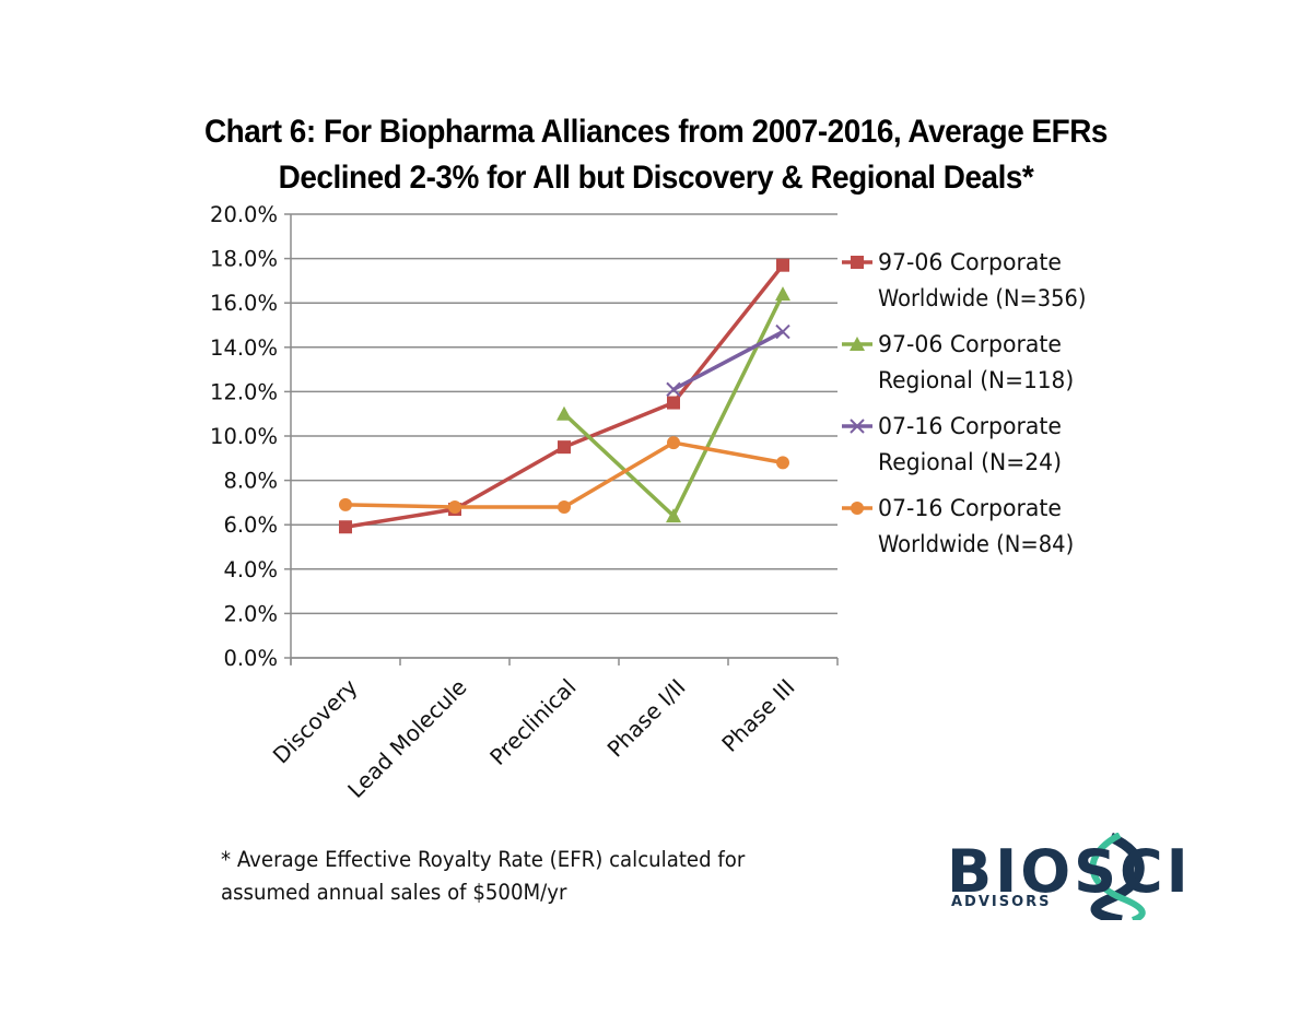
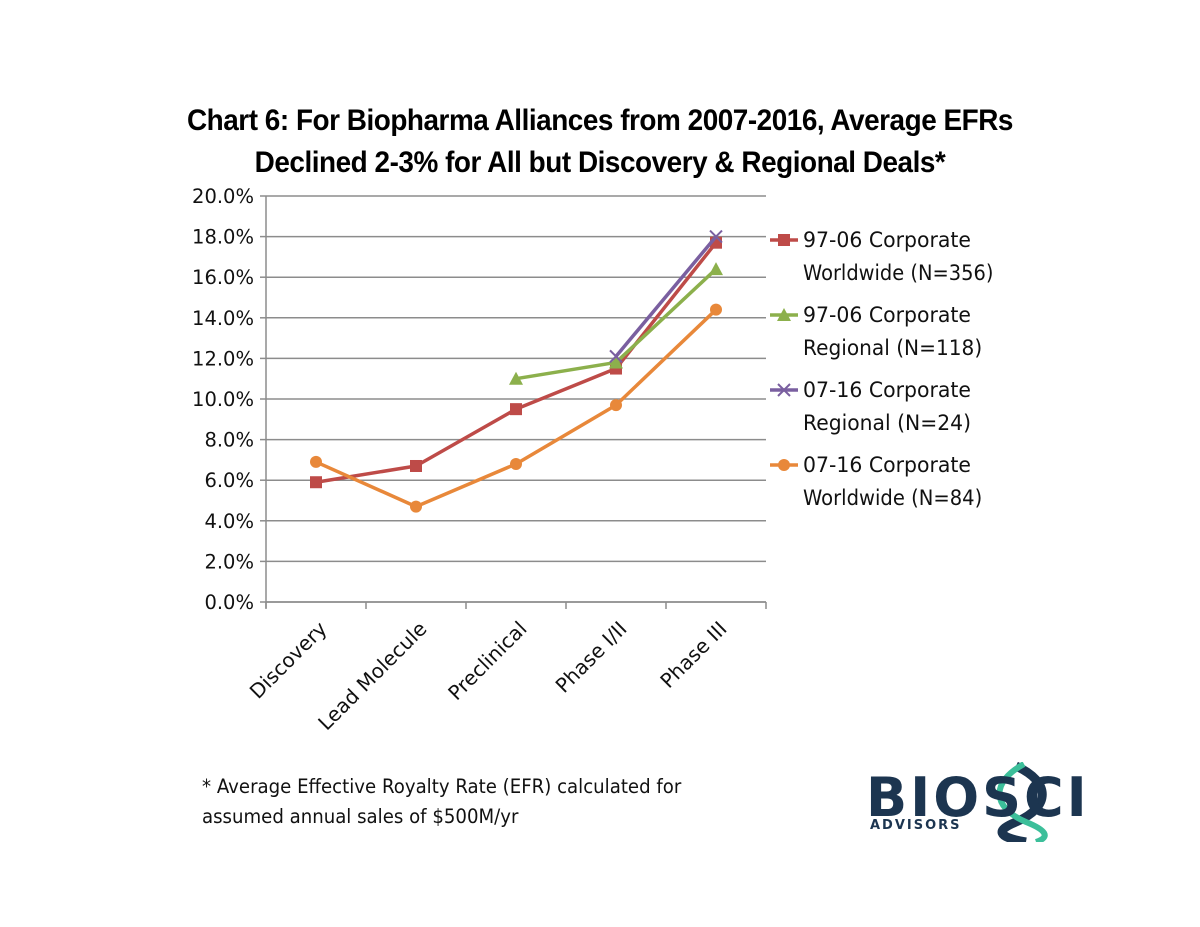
07-16 Corporate Worldwide (N=84)/Lead Molecule: 6.8% -> 4.7%
97-06 Corporate Regional (N=118)/Phase I/II: 6.4% -> 11.8%
07-16 Corporate Regional (N=24)/Phase III: 14.7% -> 18.0%
07-16 Corporate Worldwide (N=84)/Phase III: 8.8% -> 14.4%
